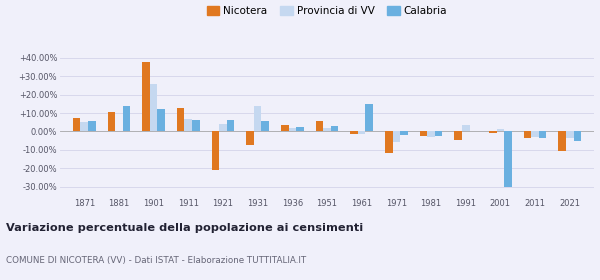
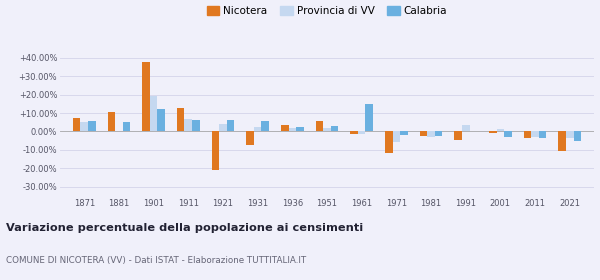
Calabria/1881: 14% -> 5%
Provincia di VV/1901: 26% -> 19%
Provincia di VV/1931: 14% -> 2%
Calabria/2001: -30% -> -3%
